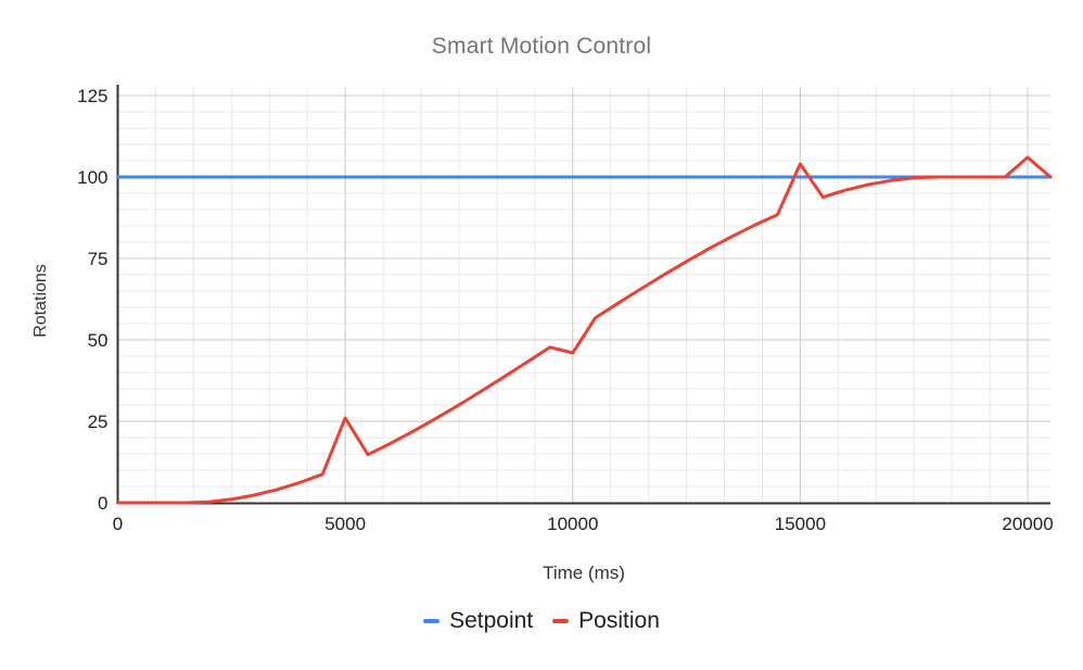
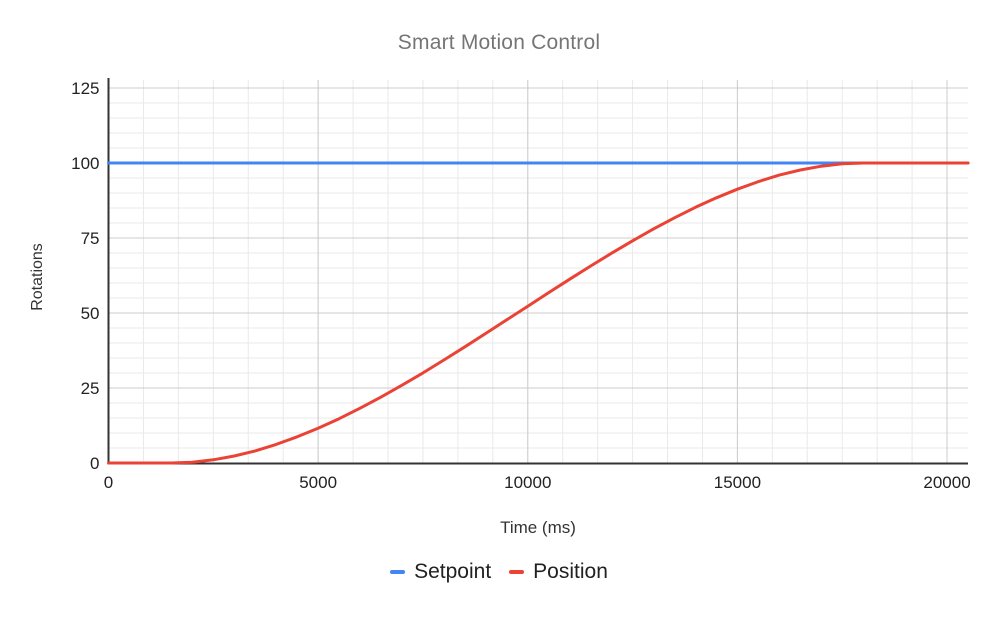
Position/5000: 26 -> 12
Position/10000: 46 -> 52
Position/15000: 104 -> 91
Position/20000: 106 -> 100
